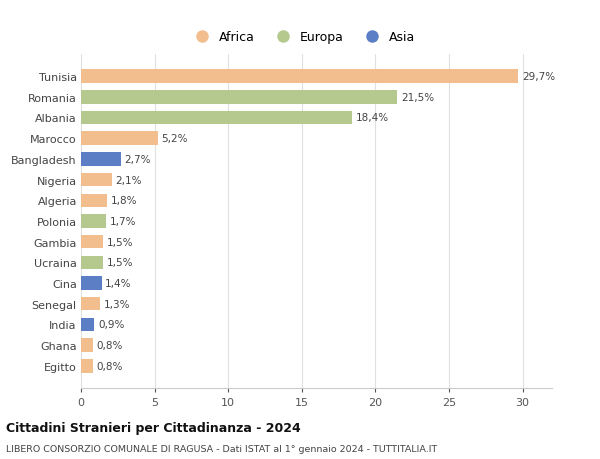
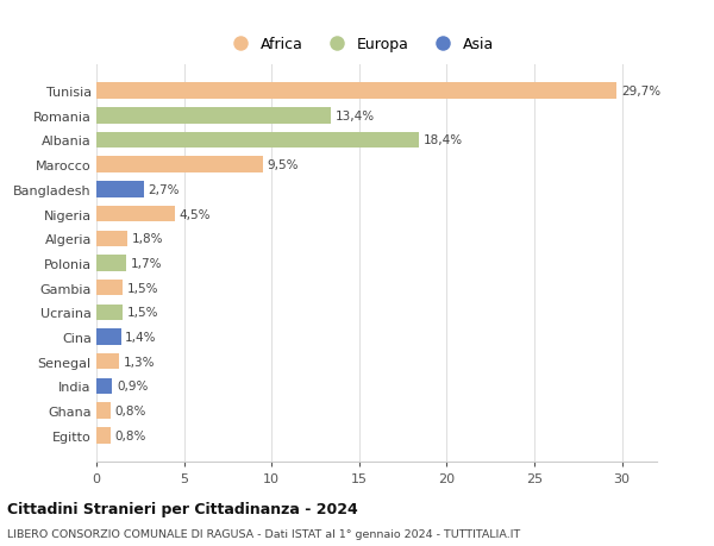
Romania: 21,5% -> 13,4%
Marocco: 5,2% -> 9,5%
Nigeria: 2,1% -> 4,5%
